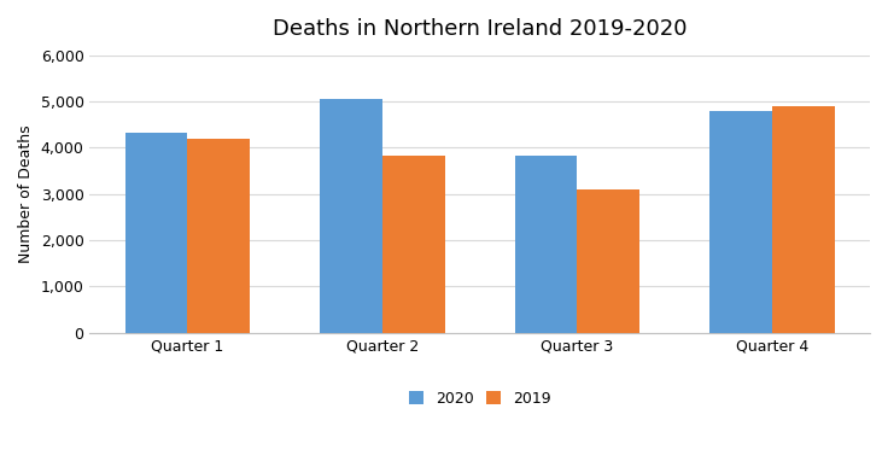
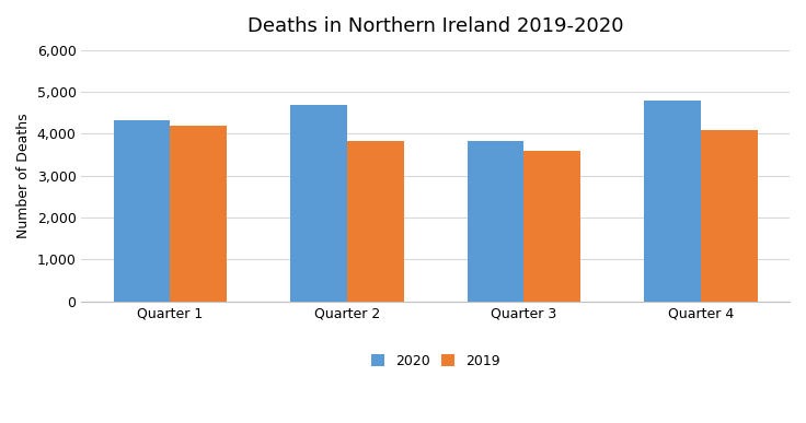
2020/Quarter 2: 5,050 -> 4,680
2019/Quarter 3: 3,100 -> 3,590
2019/Quarter 4: 4,900 -> 4,100
